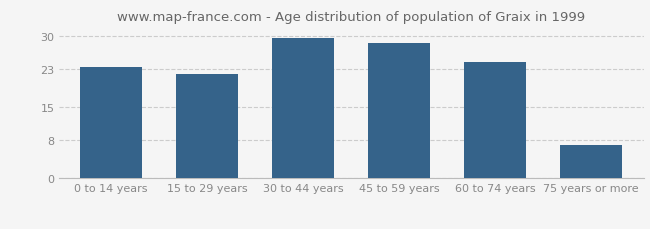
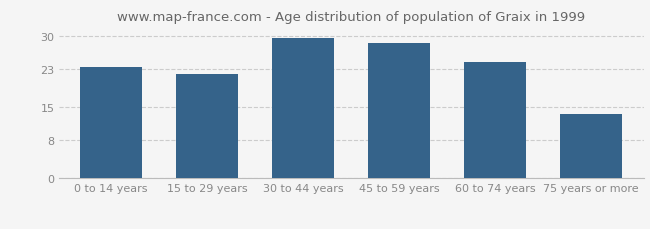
75 years or more: 7.0 -> 13.5
